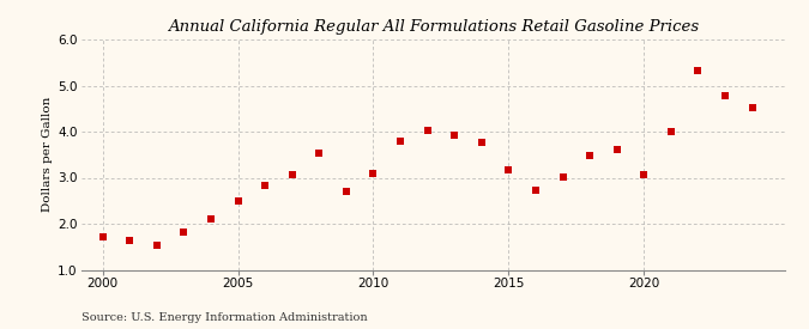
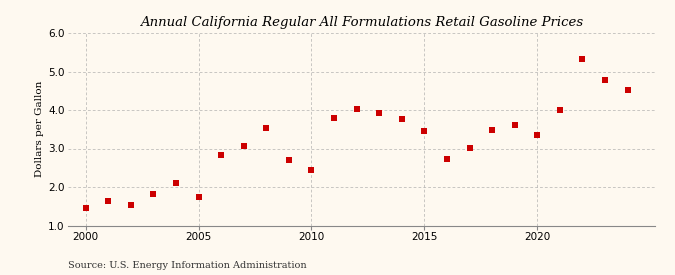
2000: 1.71 -> 1.45
2005: 2.49 -> 1.75
2010: 3.08 -> 2.45
2015: 3.17 -> 3.45
2020: 3.07 -> 3.35
